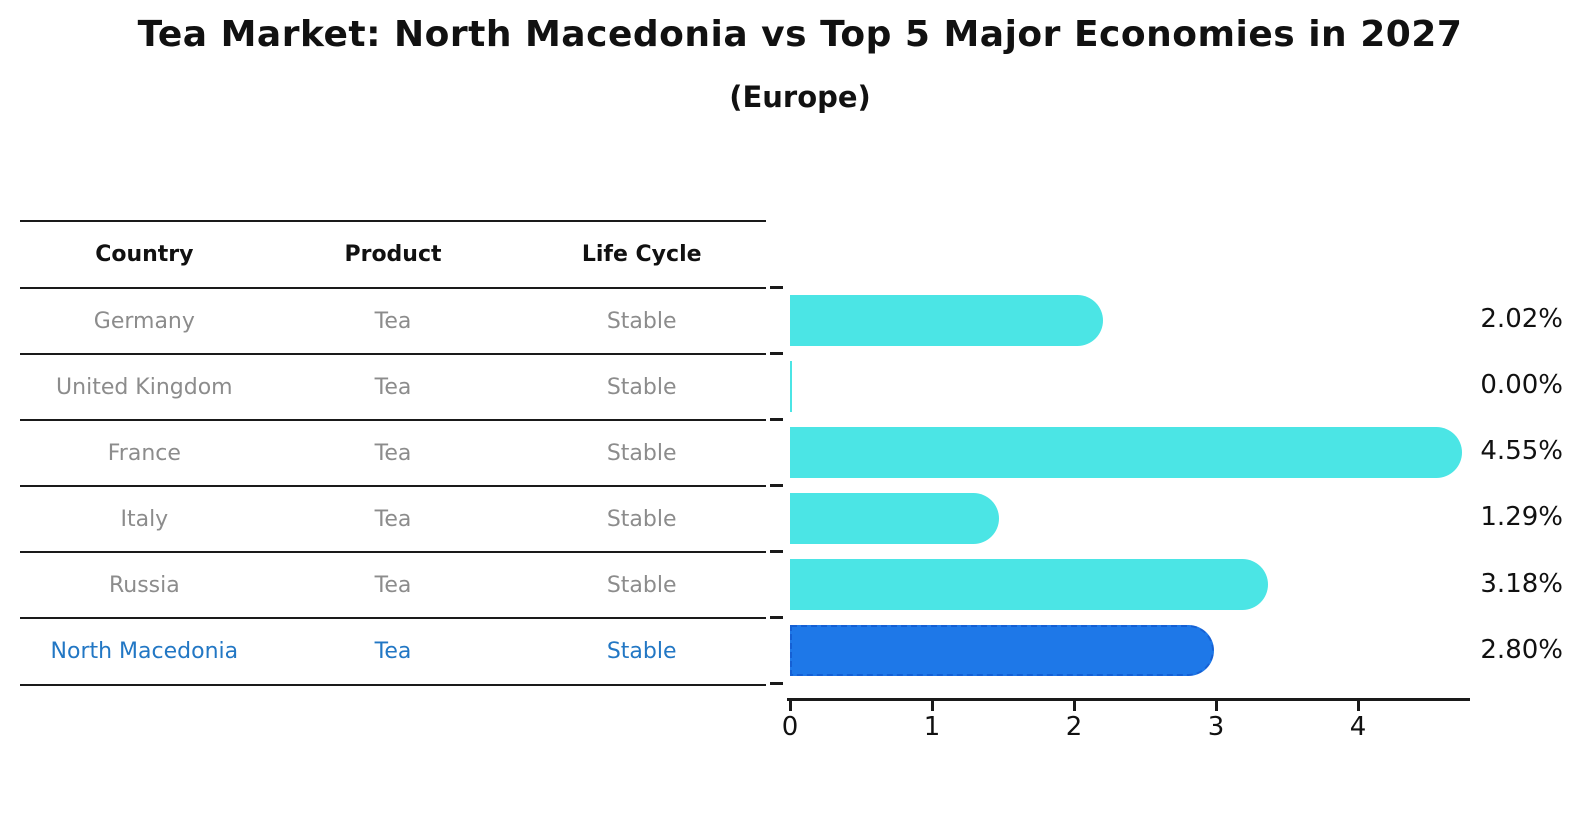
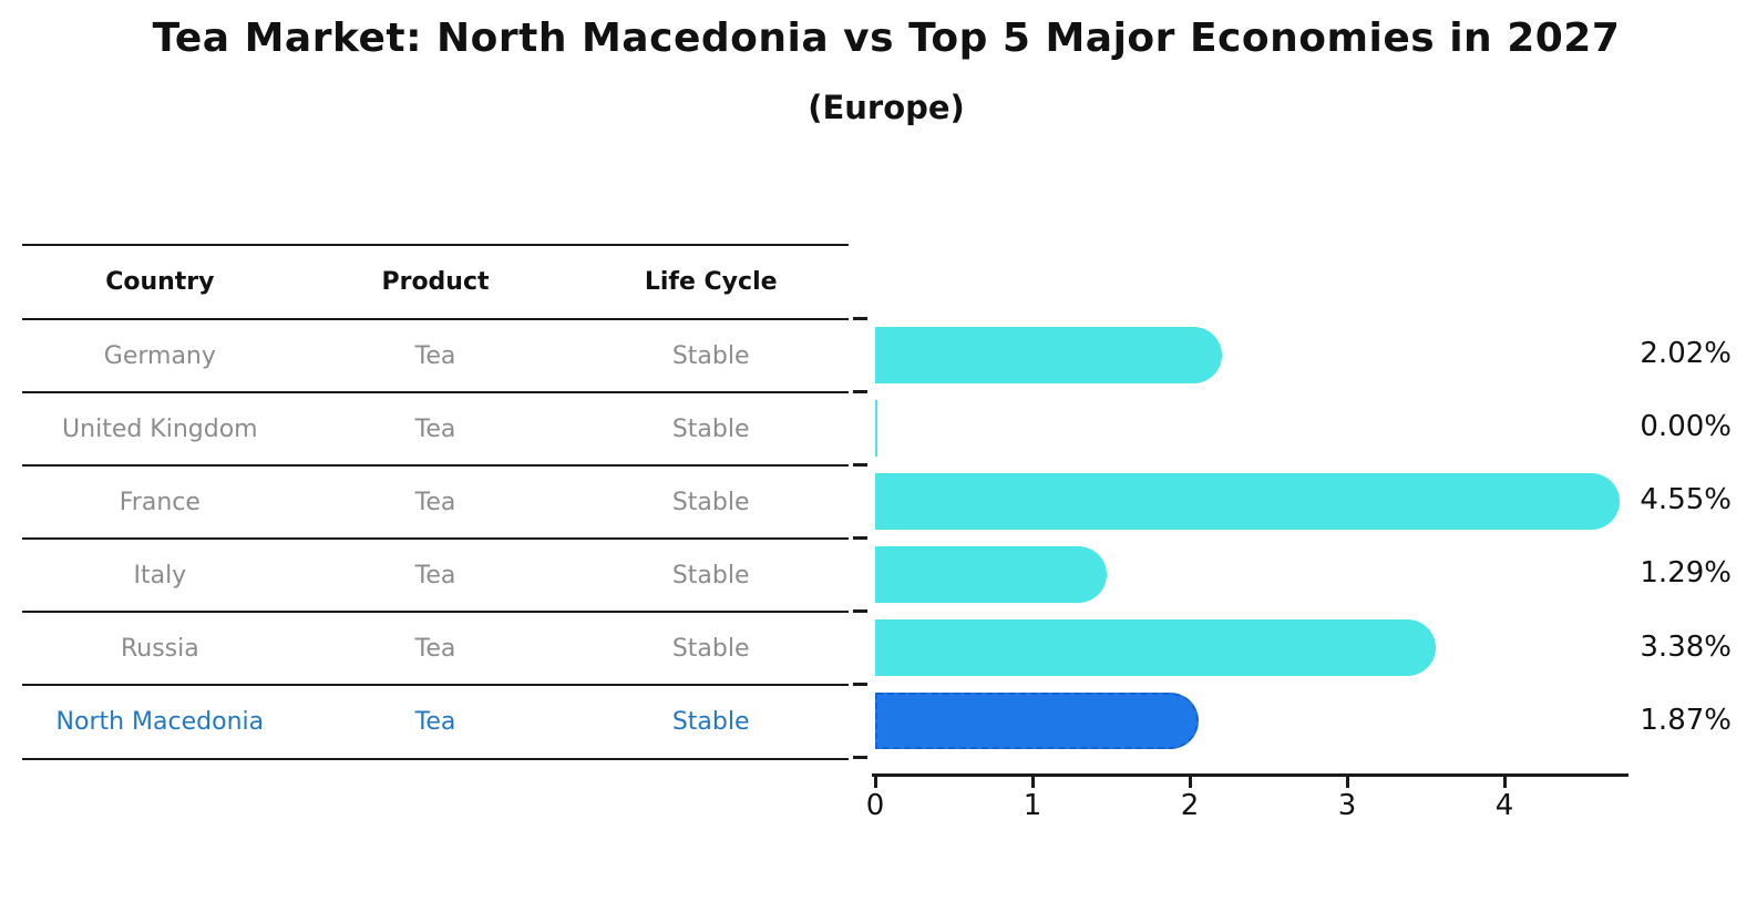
Russia: 3.18% -> 3.38%
North Macedonia: 2.80% -> 1.87%
